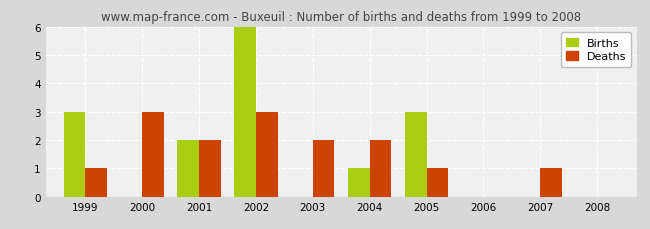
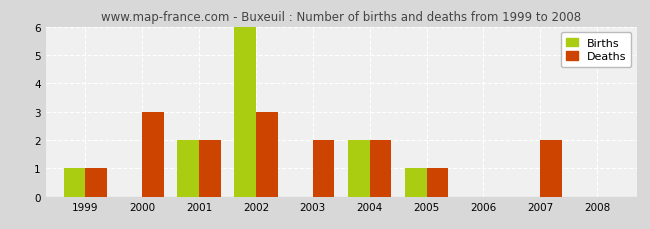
Births/1999: 3 -> 1
Births/2004: 1 -> 2
Births/2005: 3 -> 1
Deaths/2007: 1 -> 2
